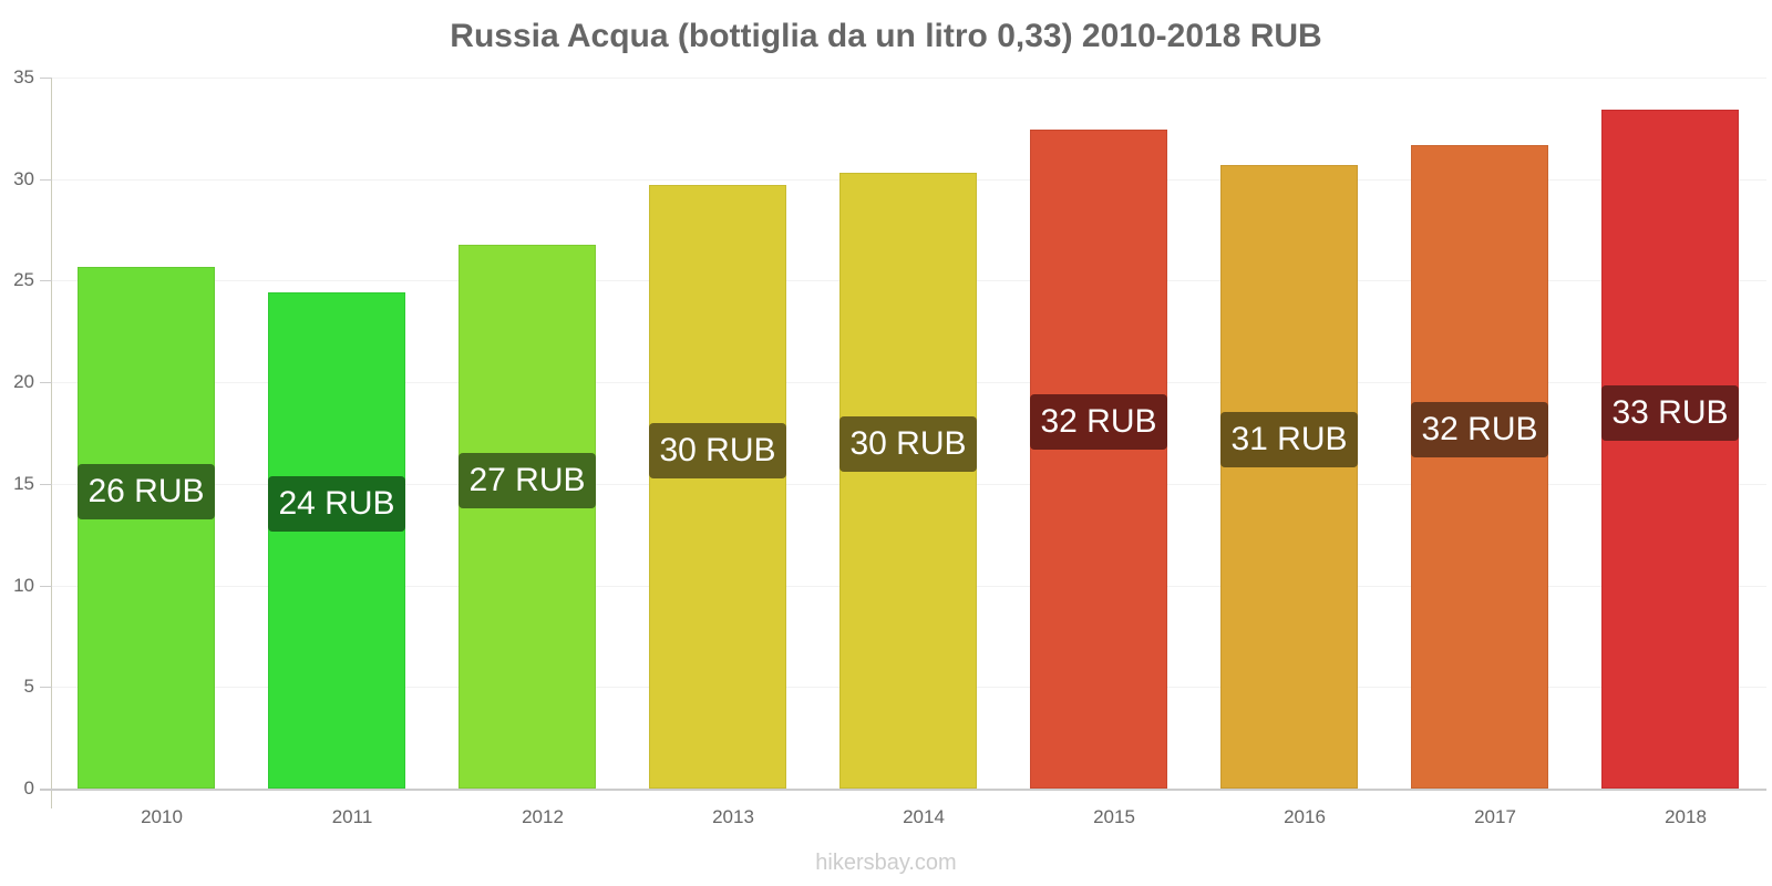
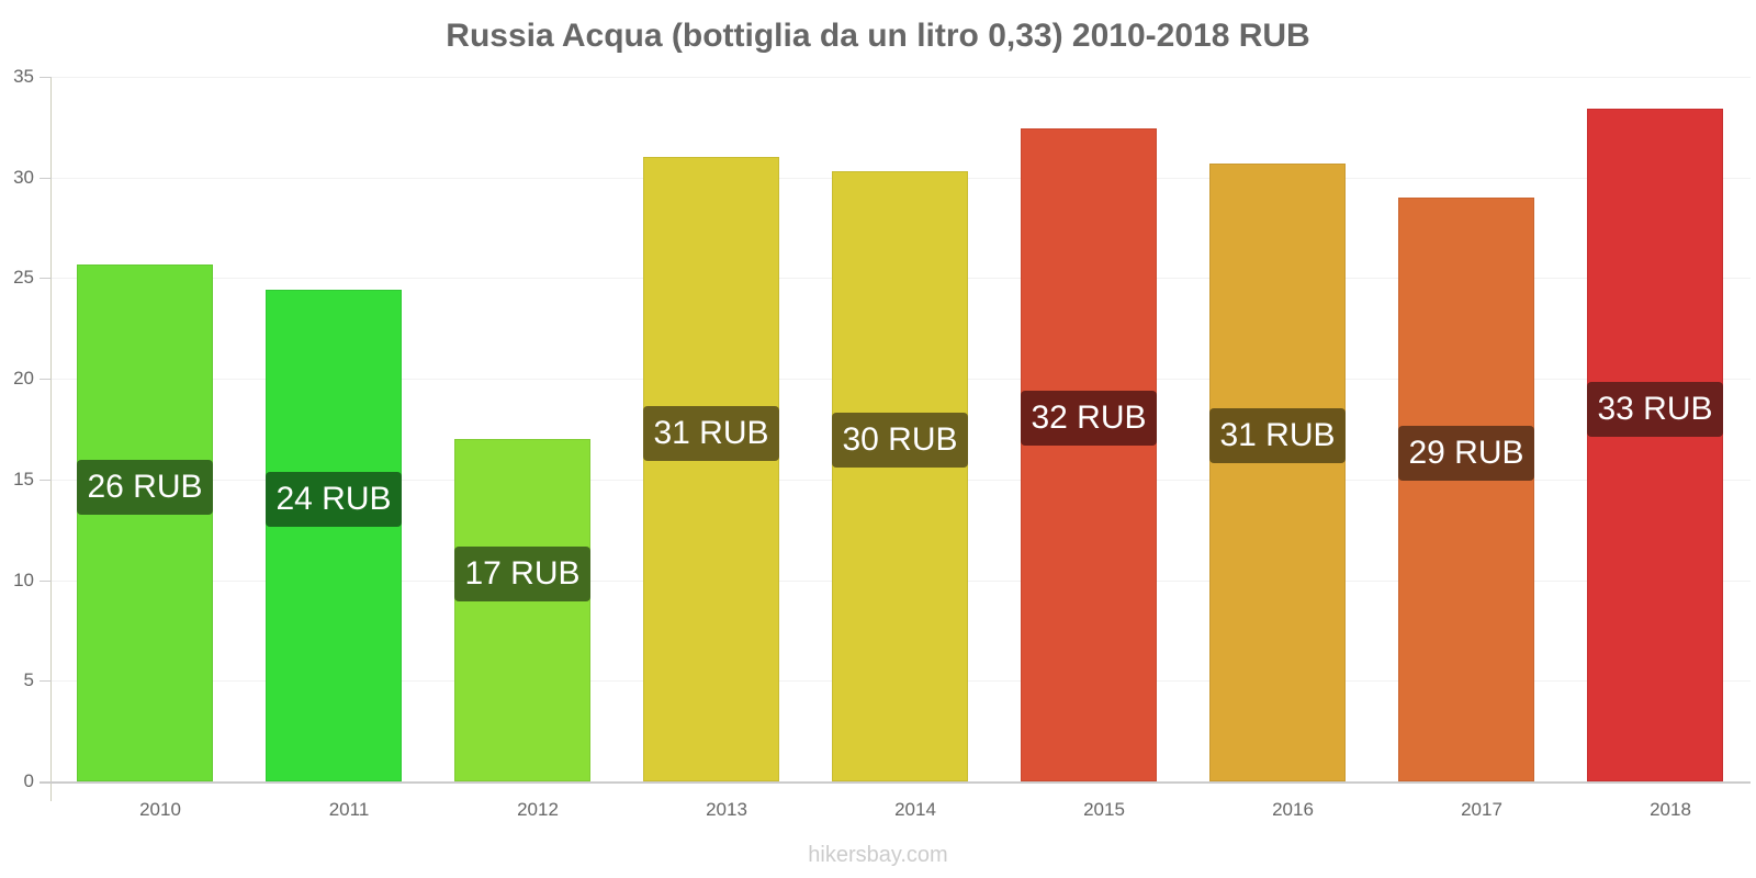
2012: 27 -> 17
2013: 30 -> 31
2017: 32 -> 29
